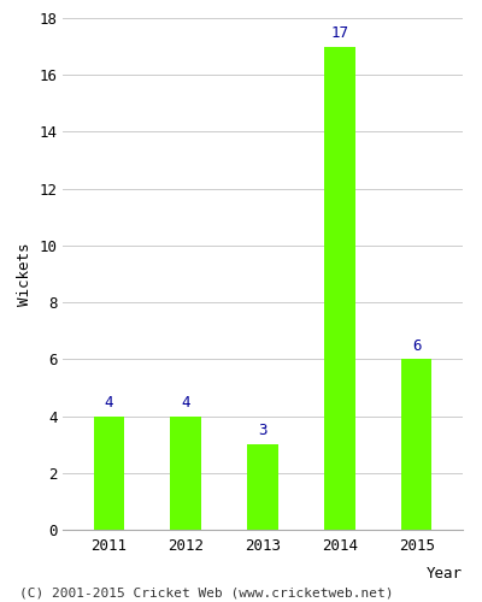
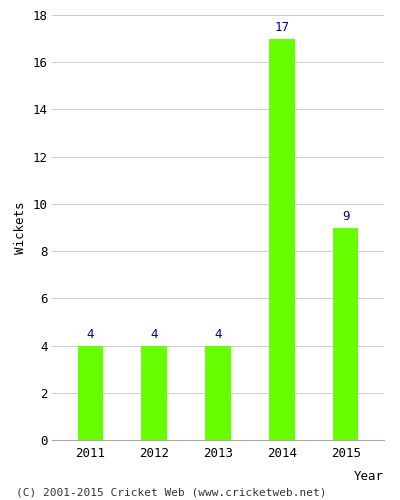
2013: 3 -> 4
2015: 6 -> 9
